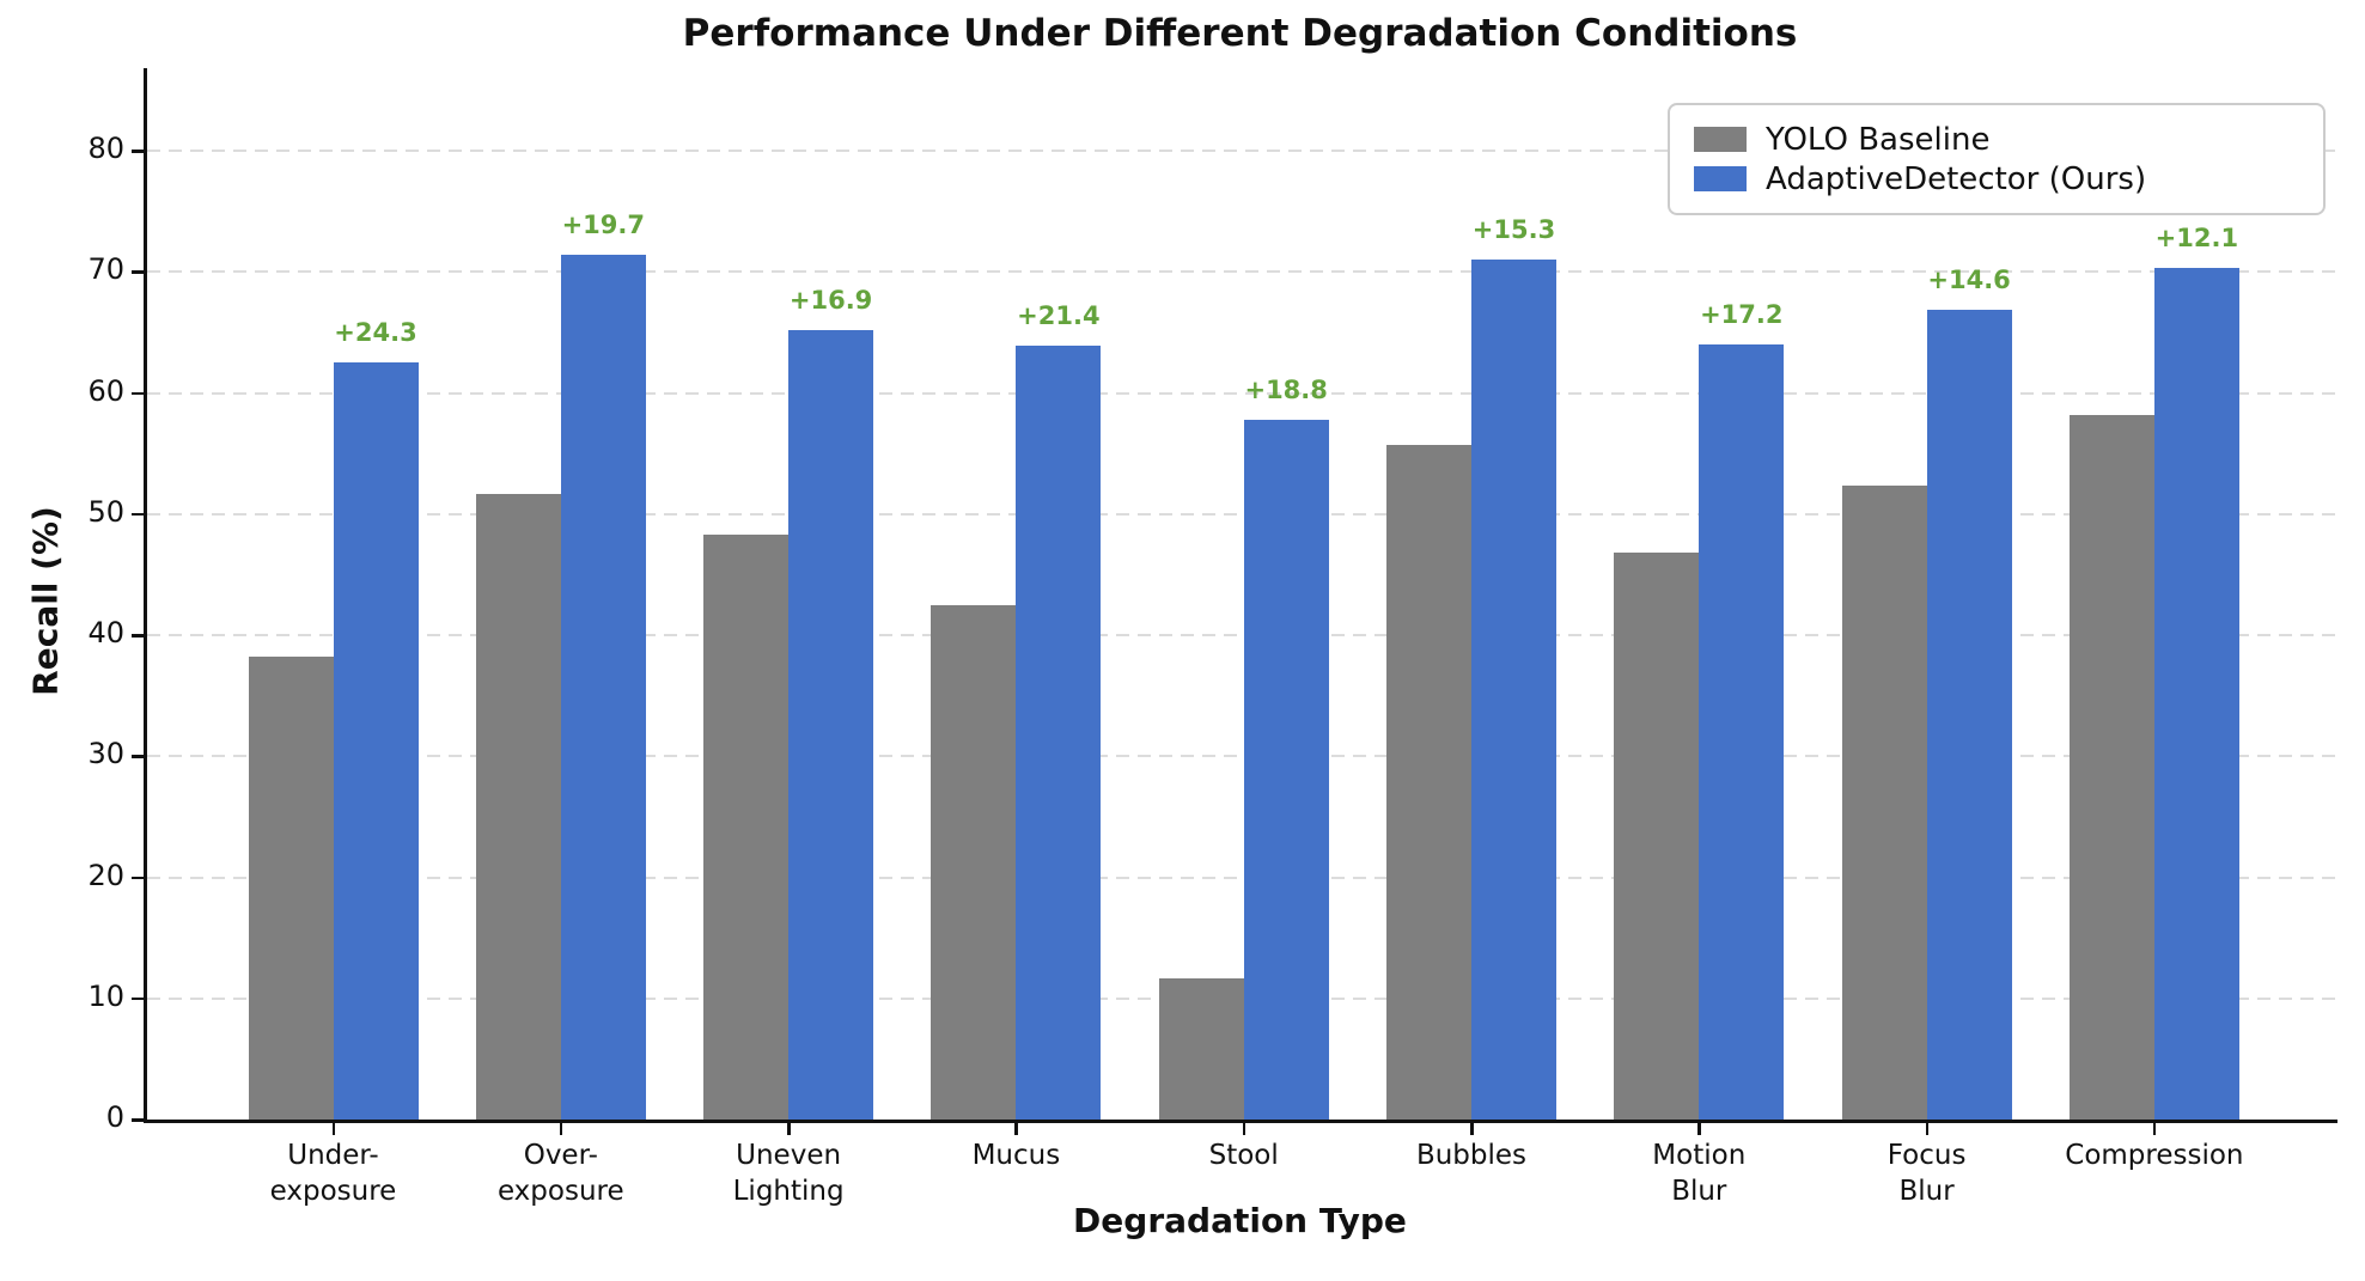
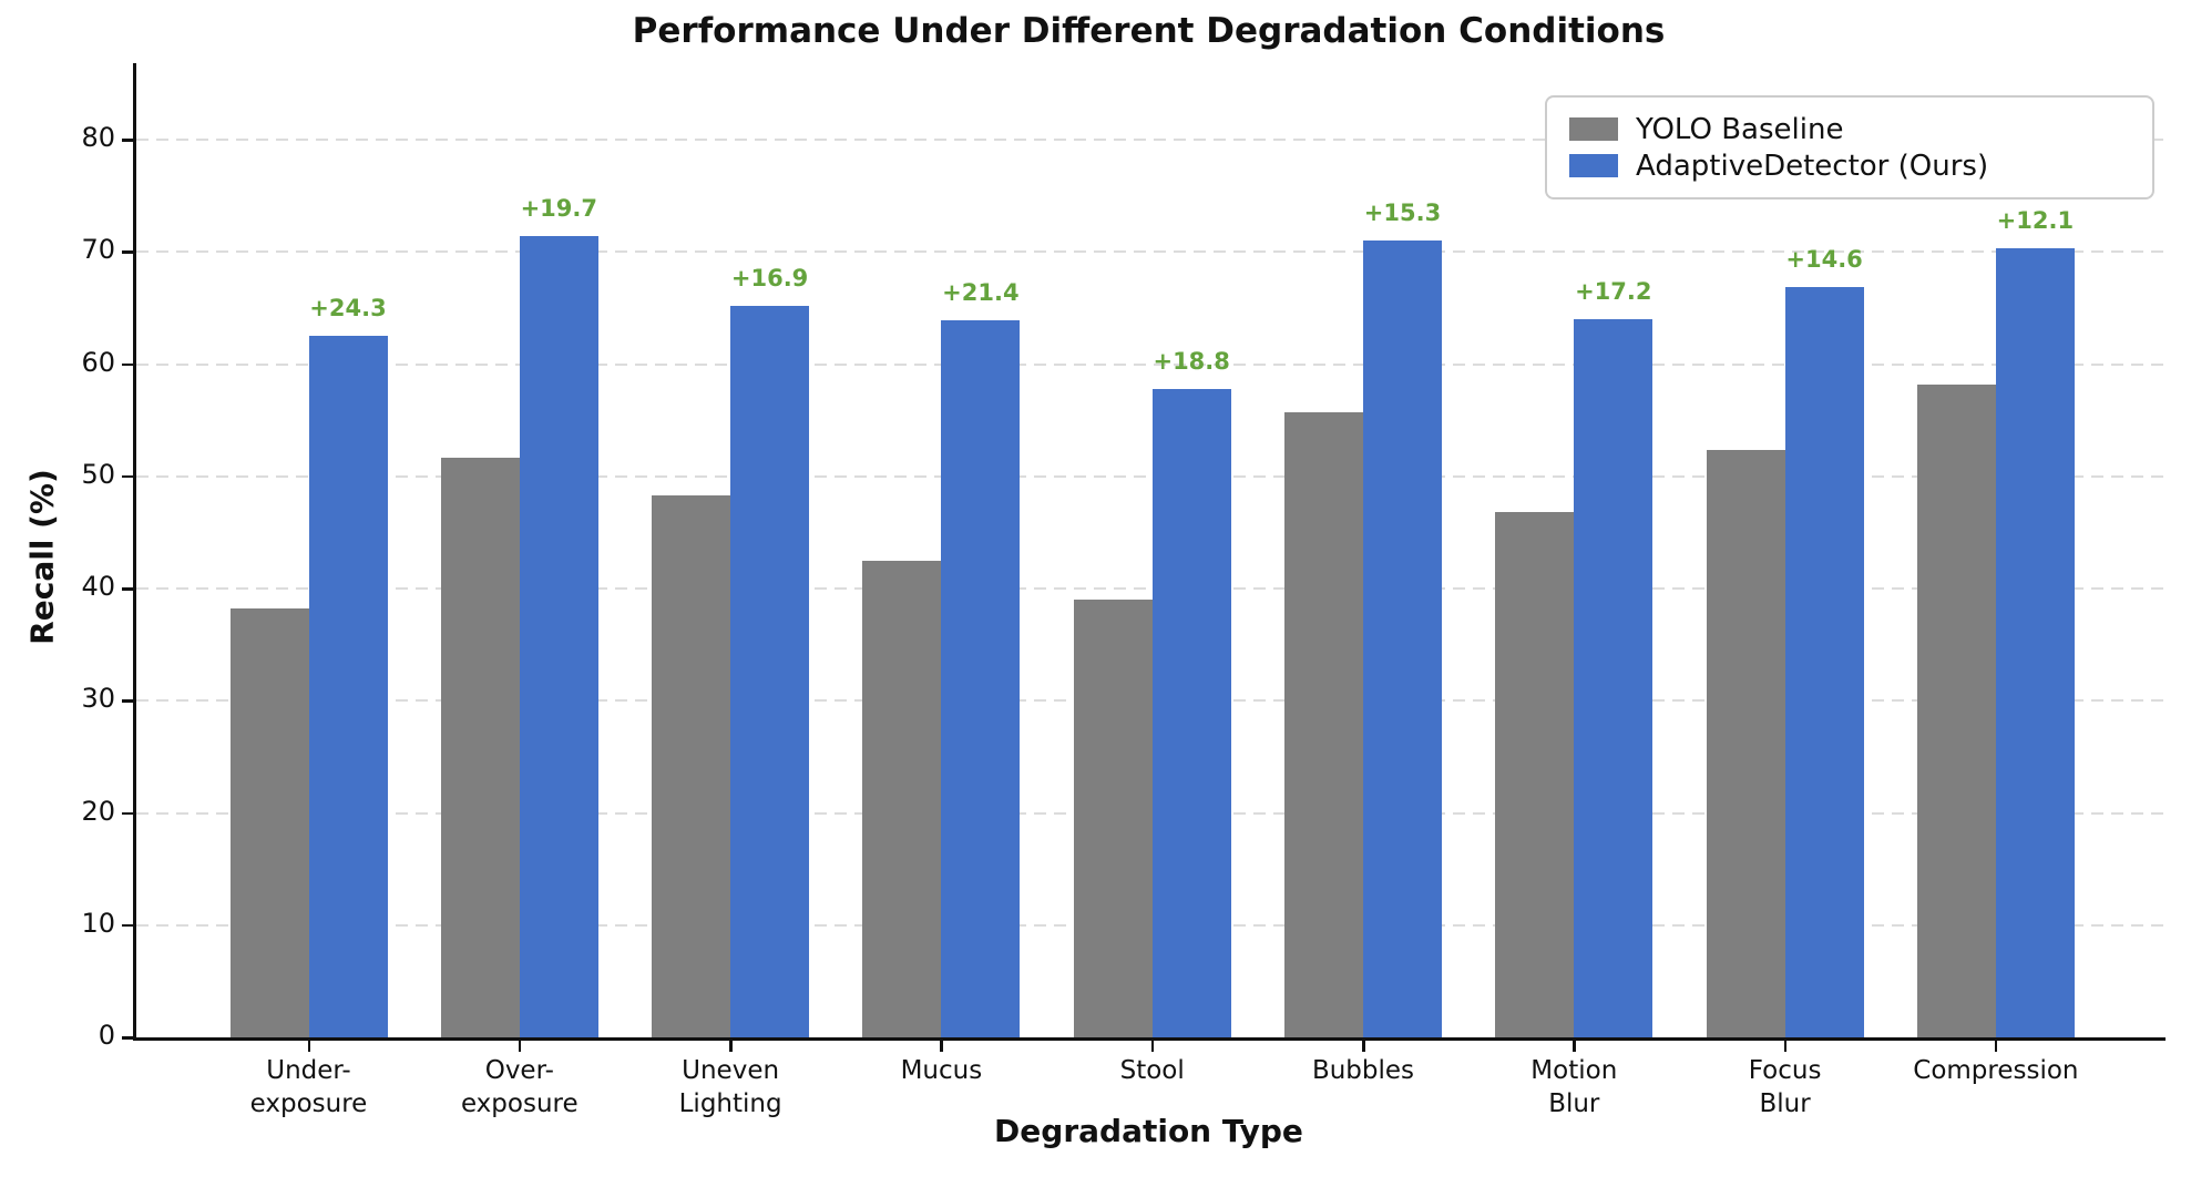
YOLO Baseline/Stool: 11.7 -> 39.0
